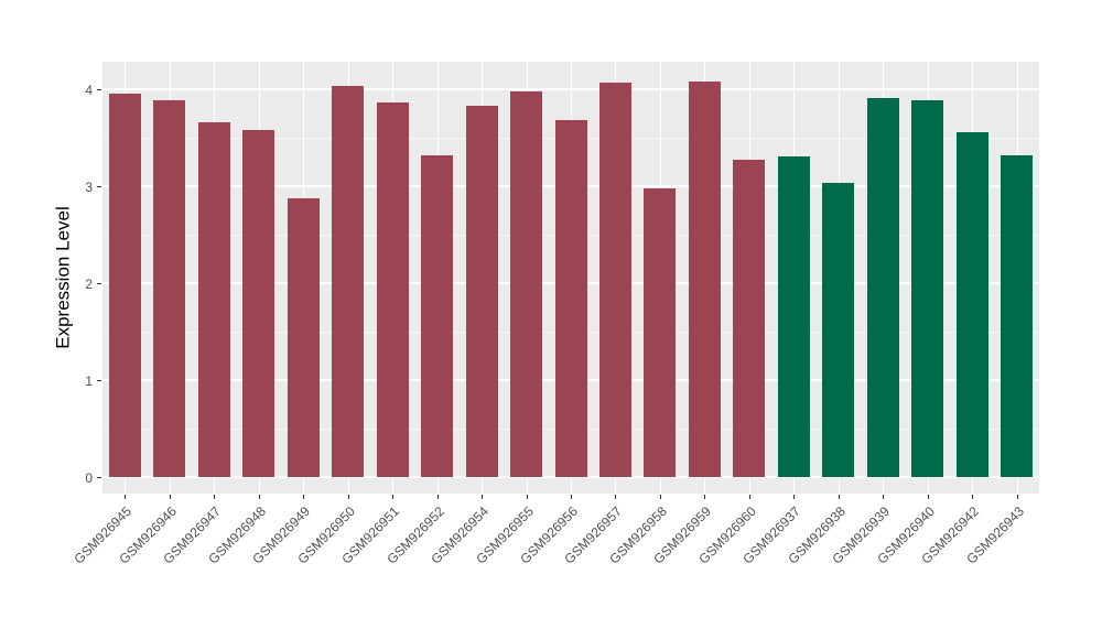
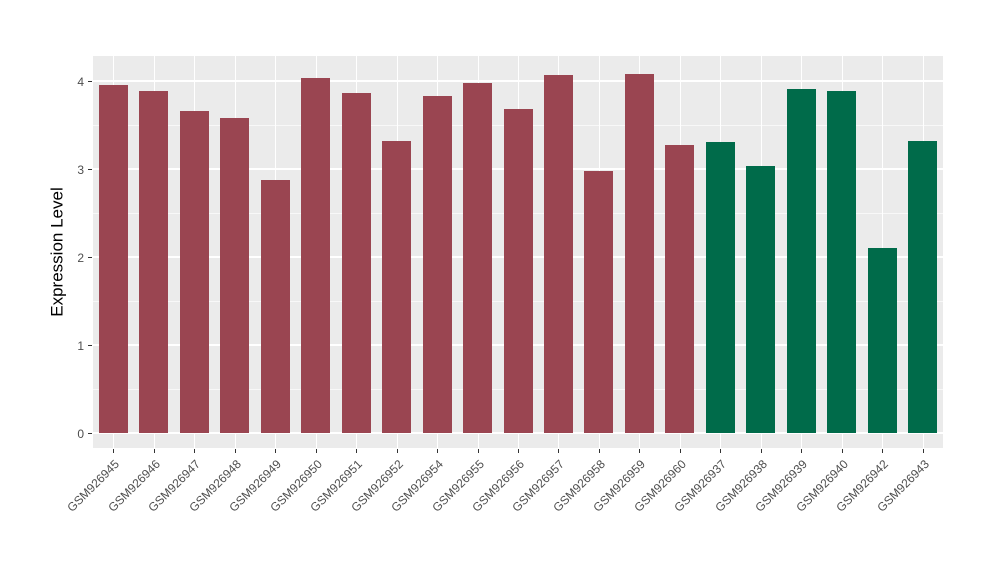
GSM926942: 3.5 -> 2.1
